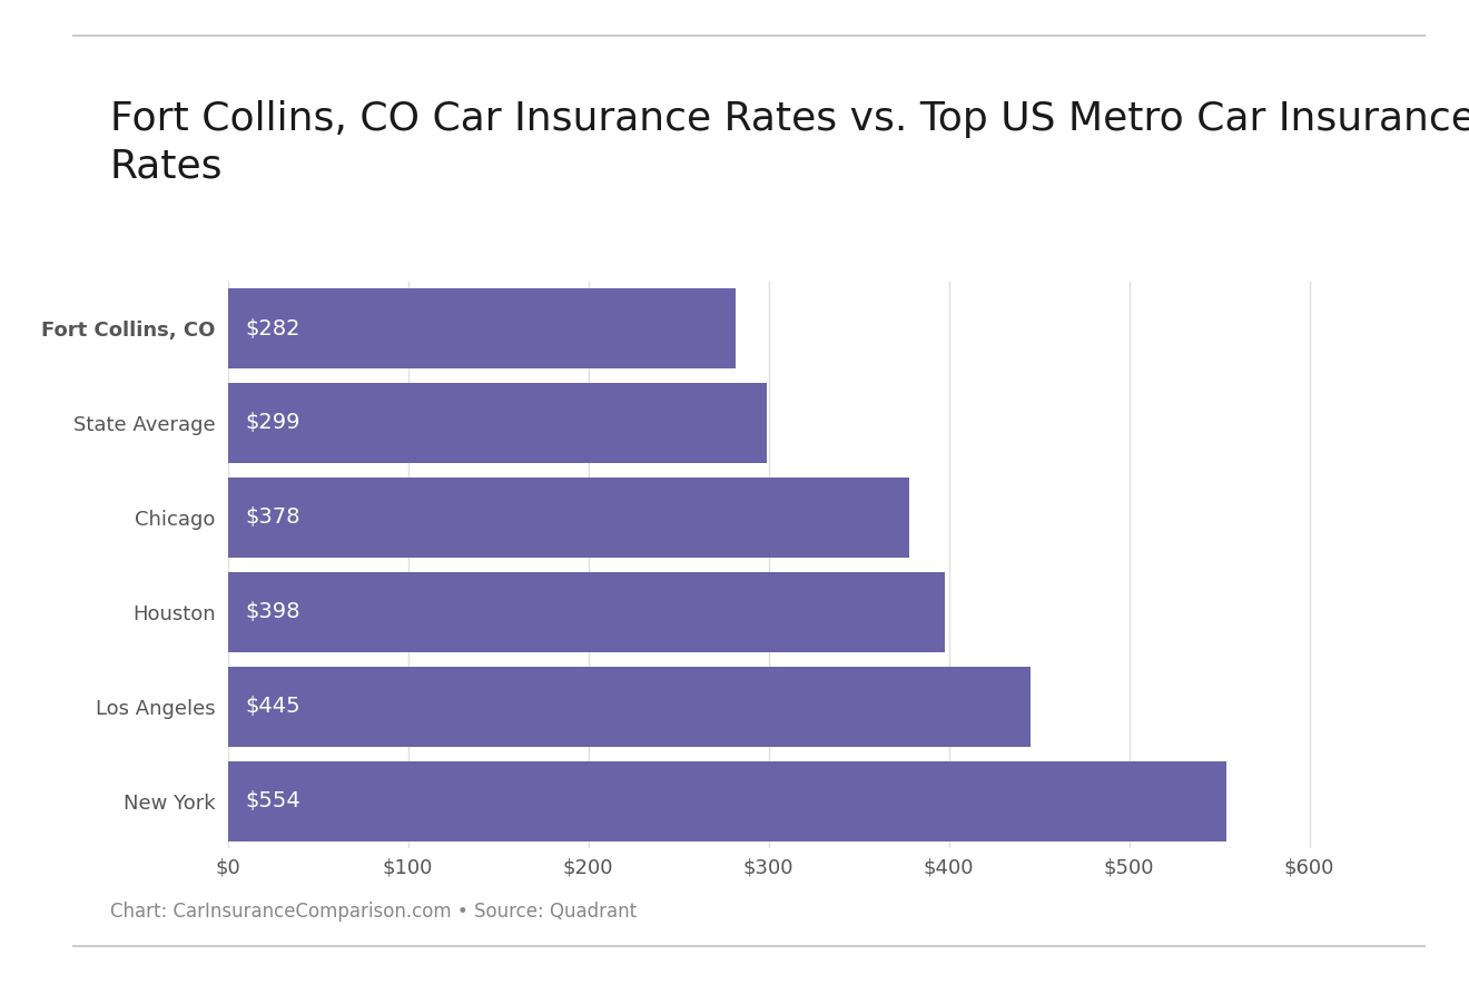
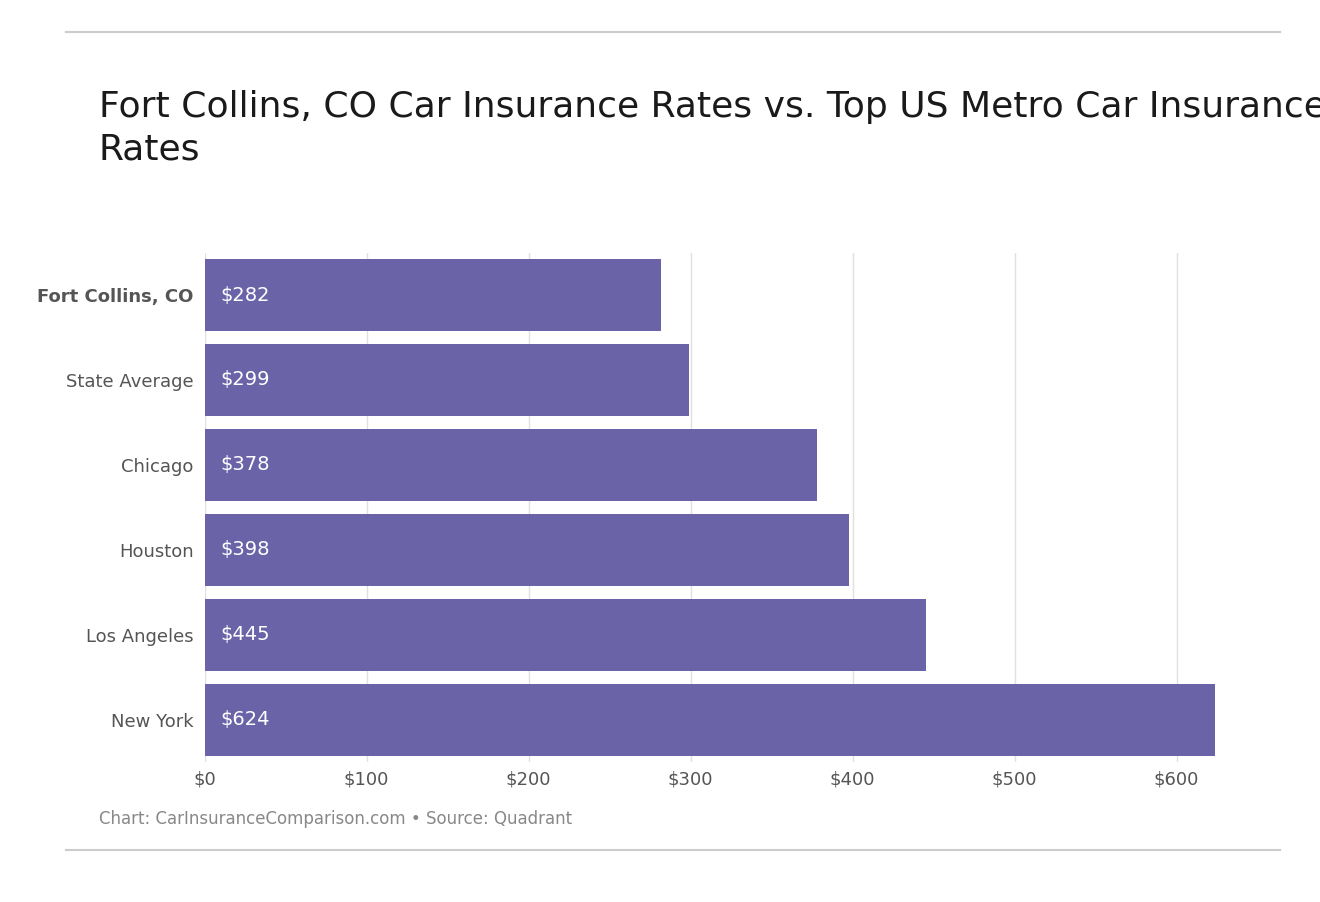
New York: $554 -> $624
